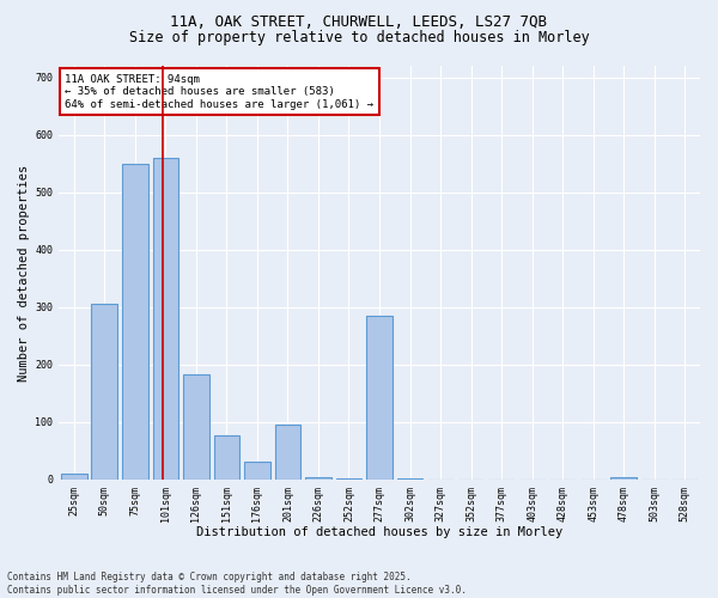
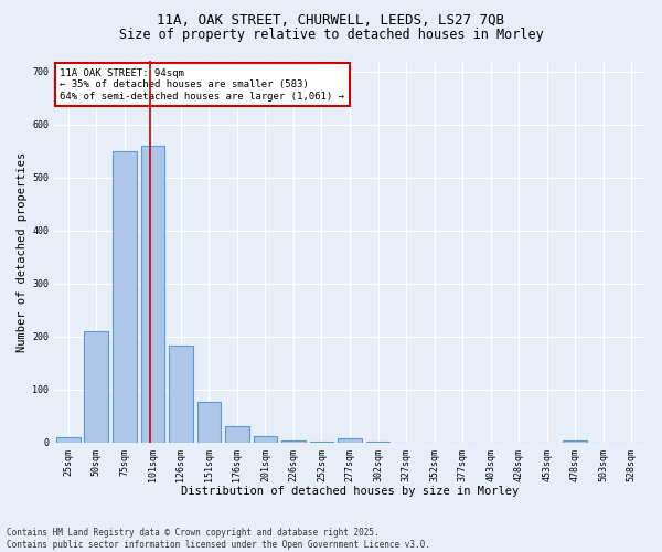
50sqm: 305 -> 210
201sqm: 95 -> 12
277sqm: 285 -> 9
